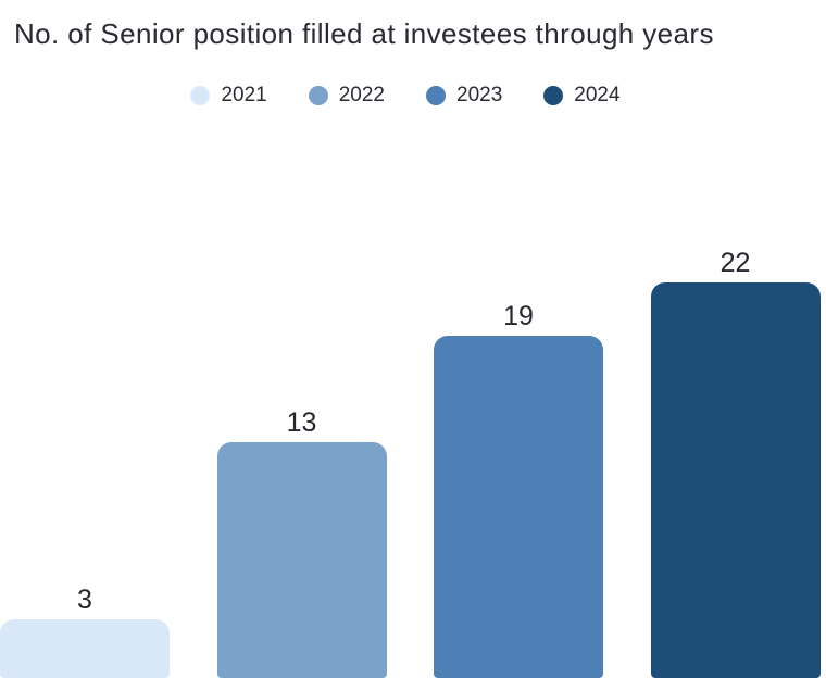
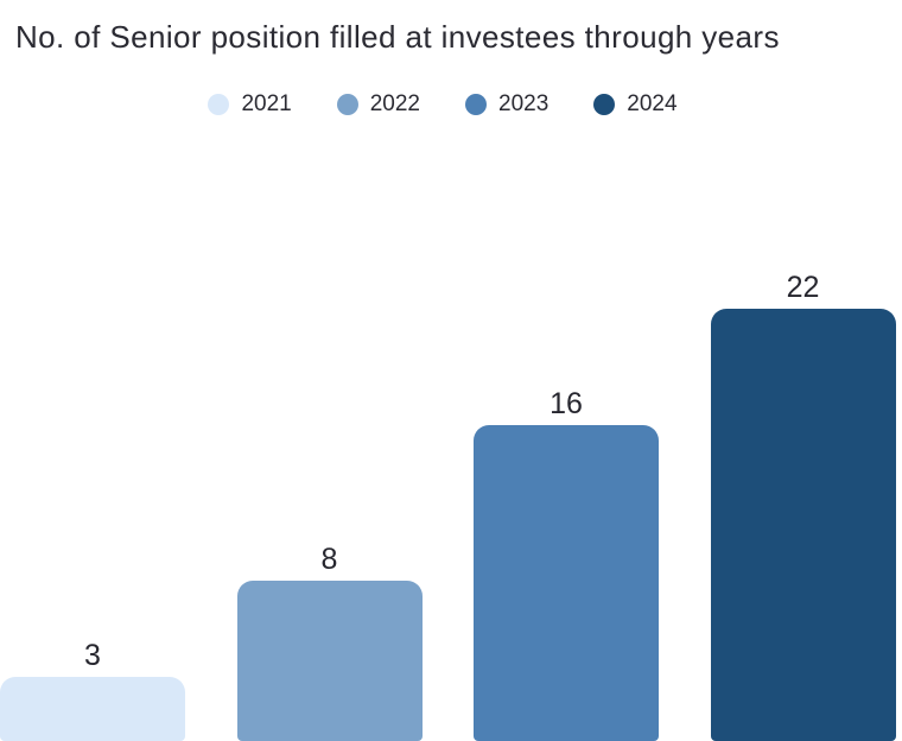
2022: 13 -> 8
2023: 19 -> 16
